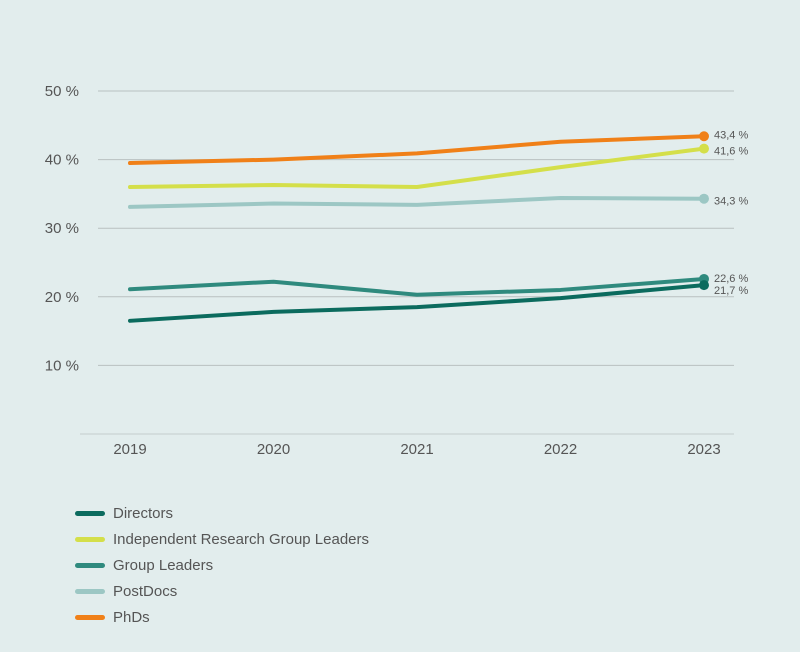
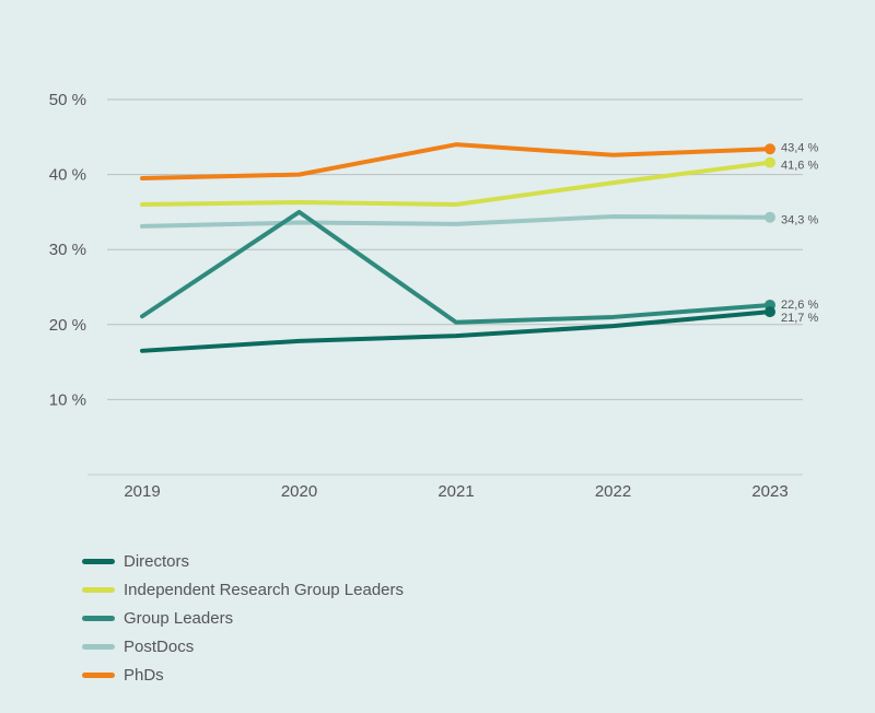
Group Leaders/2020: 22% -> 35%
PhDs/2021: 41% -> 44%
